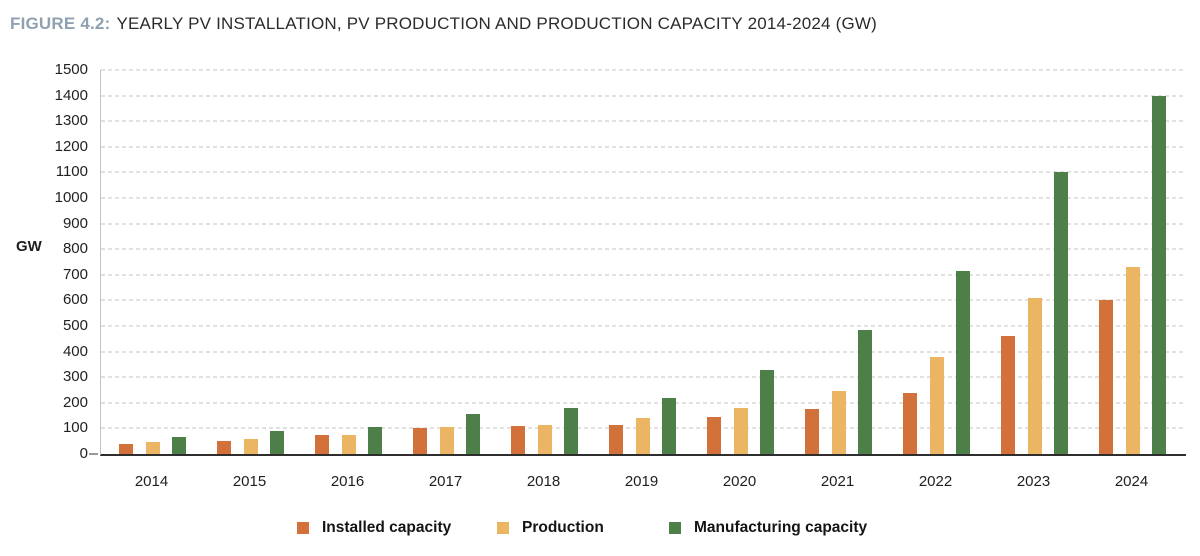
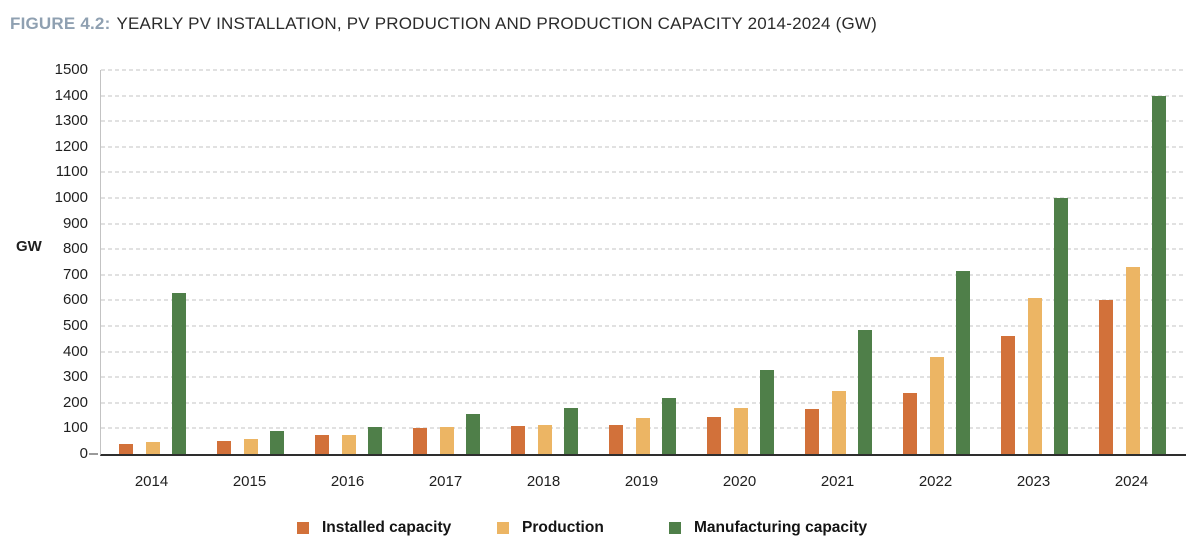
Manufacturing capacity/2014: 60 -> 630
Manufacturing capacity/2023: 1100 -> 1000
